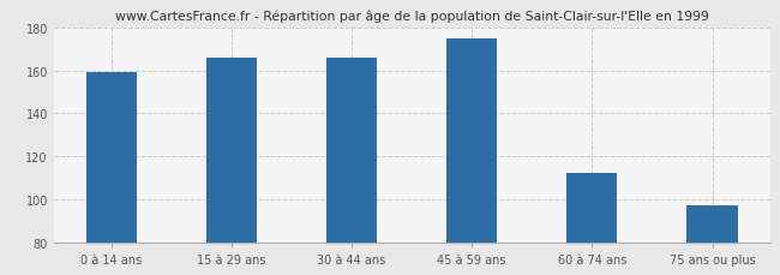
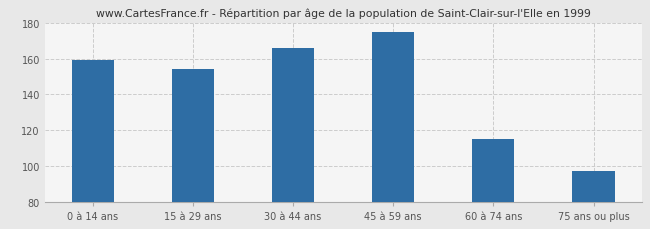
15 à 29 ans: 166 -> 154
60 à 74 ans: 112 -> 115
